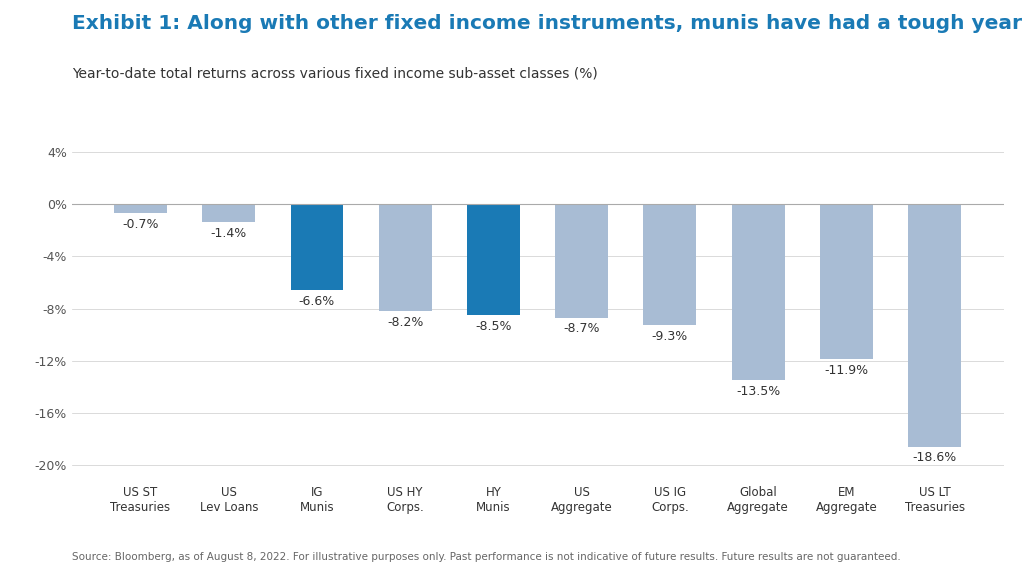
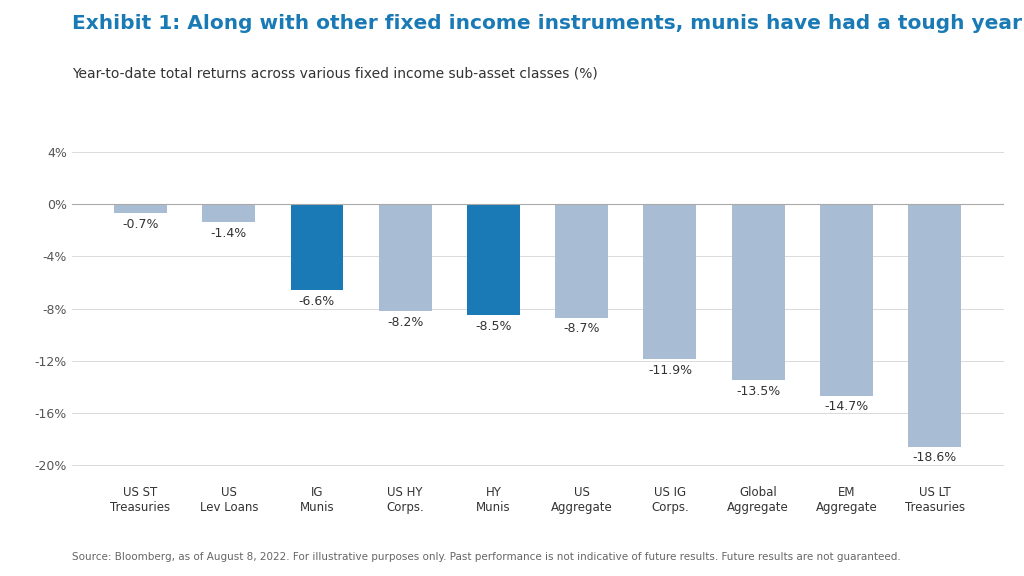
US IG Corps.: -9.3% -> -11.9%
EM Aggregate: -11.9% -> -14.7%
